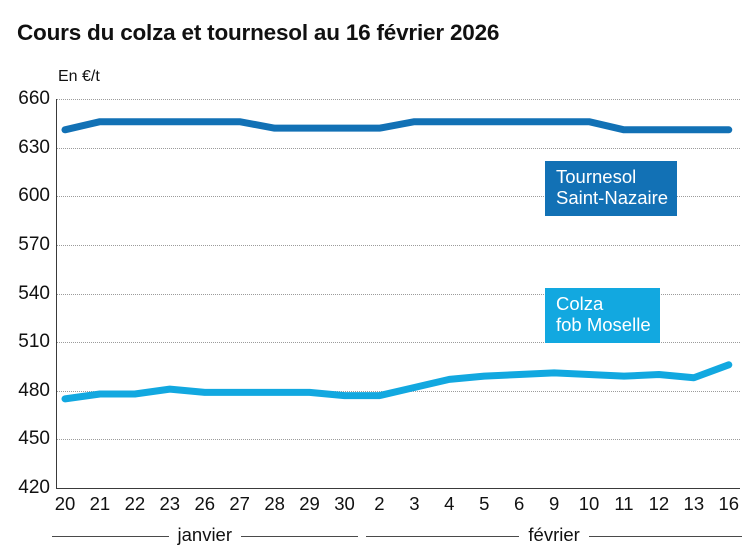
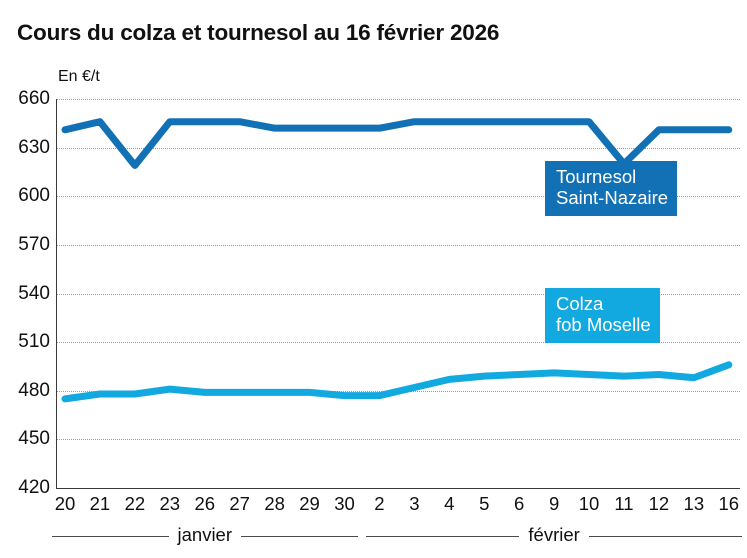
Tournesol Saint-Nazaire/22: 646 -> 619
Tournesol Saint-Nazaire/11: 641 -> 620
